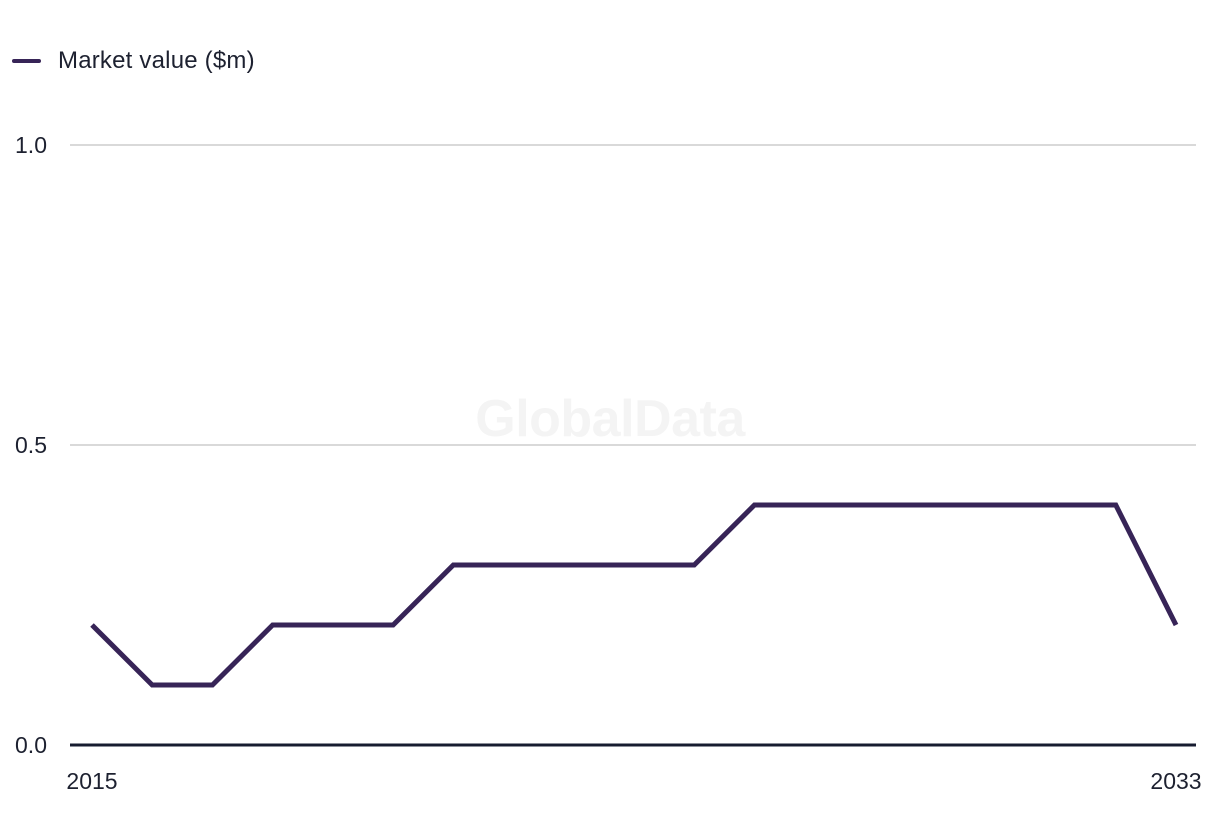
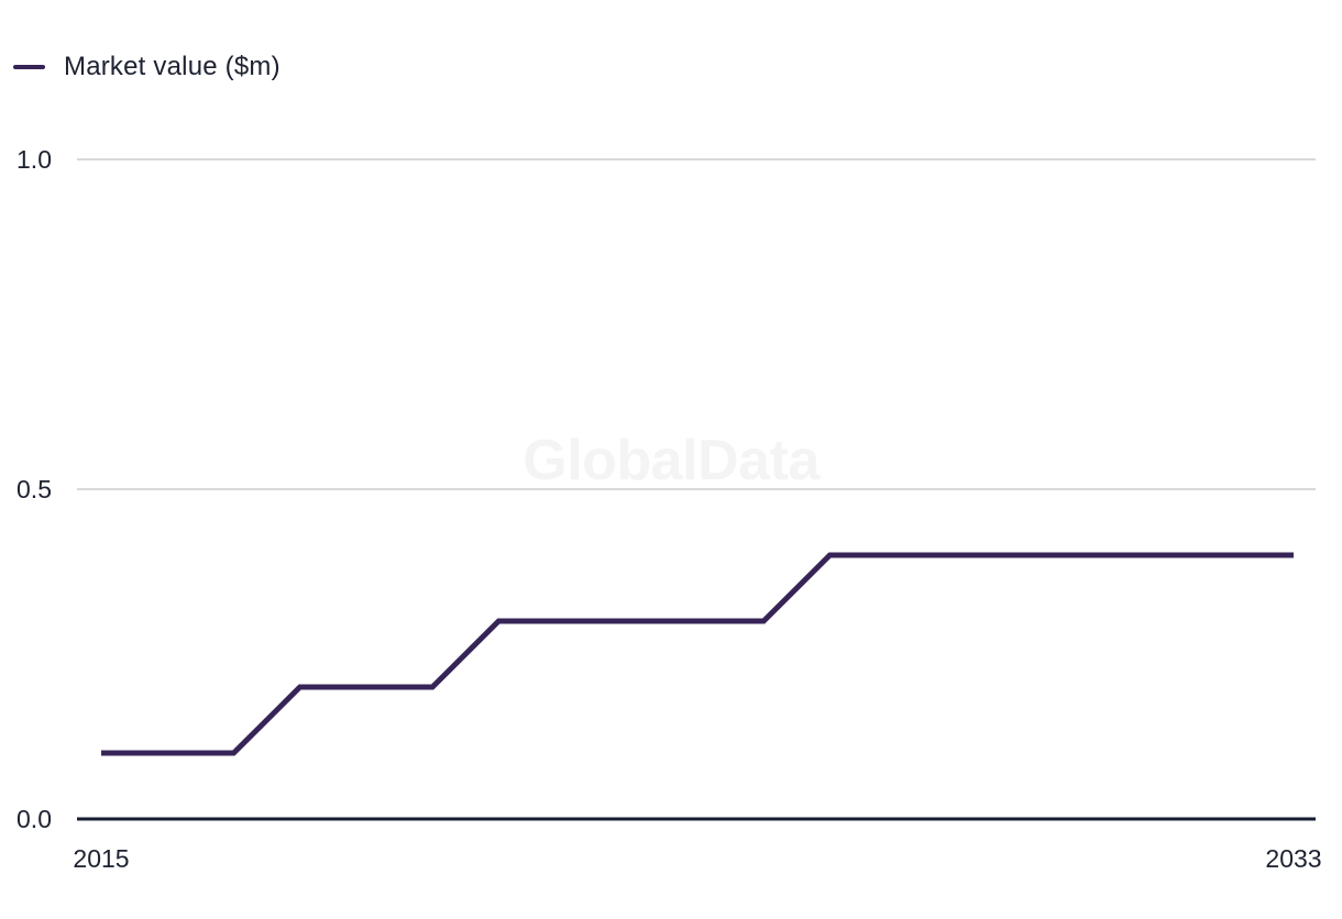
2015: 0.2 -> 0.1
2033: 0.2 -> 0.4
